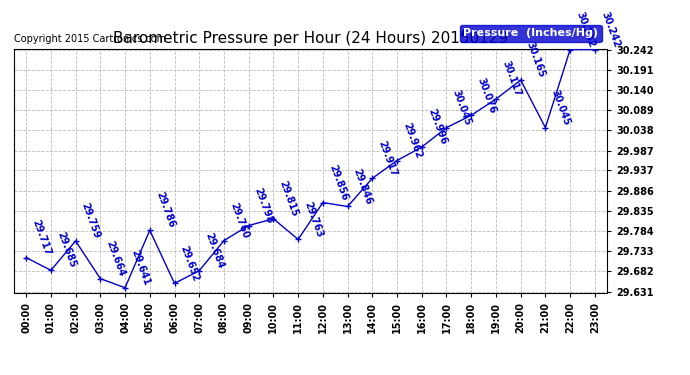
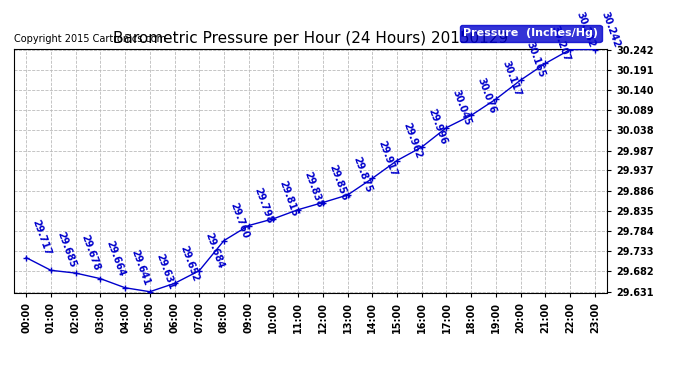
02:00: 29.759 -> 29.678
05:00: 29.786 -> 29.631
11:00: 29.763 -> 29.838
13:00: 29.846 -> 29.875
21:00: 30.045 -> 30.207
